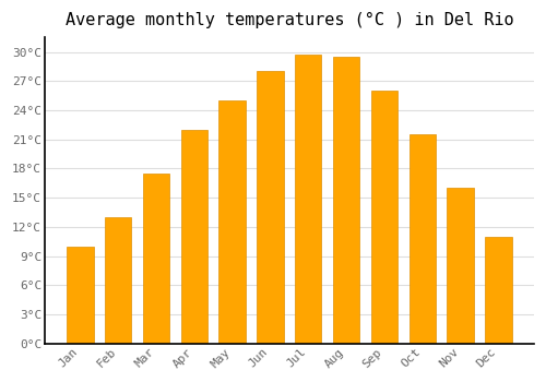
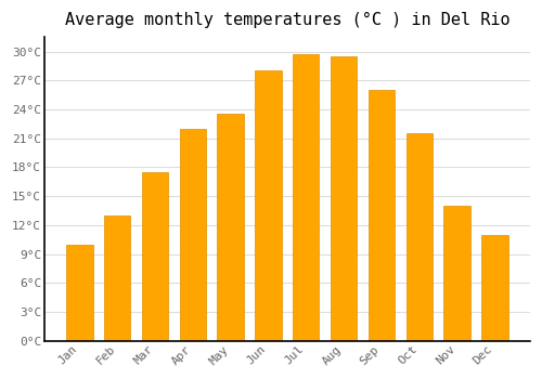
May: 25.0°C -> 23.6°C
Nov: 16.0°C -> 14.0°C
